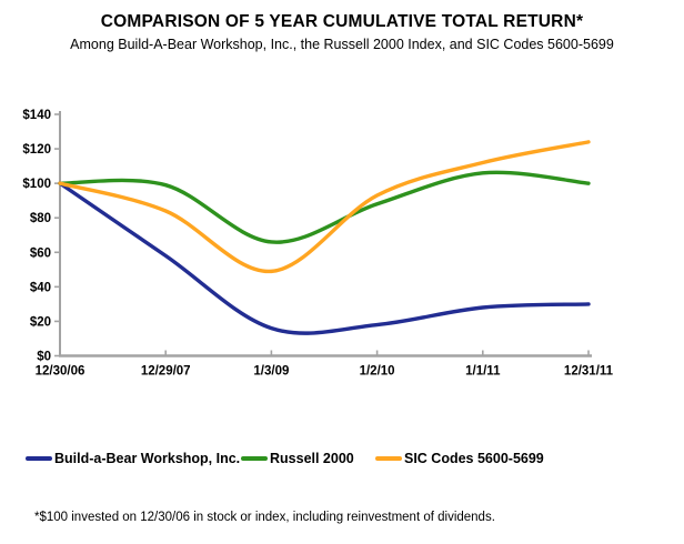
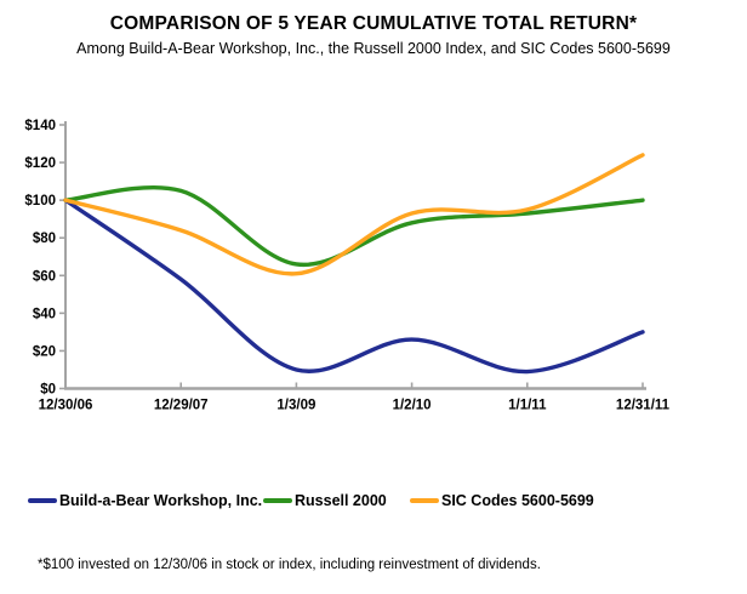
Russell 2000/12/29/07: $99 -> $105
Build-a-Bear Workshop, Inc./1/3/09: $16 -> $10
SIC Codes 5600-5699/1/3/09: $49 -> $61
Build-a-Bear Workshop, Inc./1/2/10: $18 -> $26
Build-a-Bear Workshop, Inc./1/1/11: $28 -> $9
Russell 2000/1/1/11: $106 -> $93
SIC Codes 5600-5699/1/1/11: $112 -> $95
